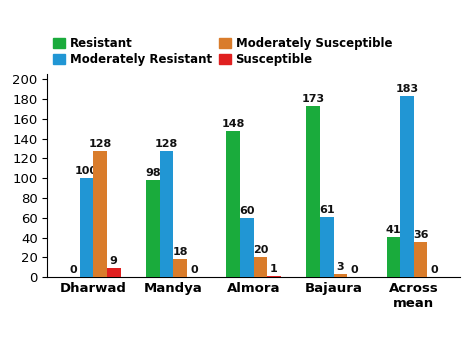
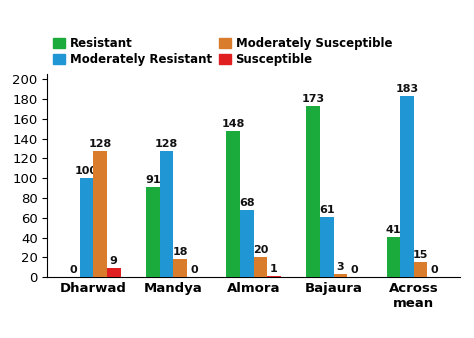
Resistant/Mandya: 98 -> 91
Moderately Resistant/Almora: 60 -> 68
Moderately Susceptible/Across mean: 36 -> 15
